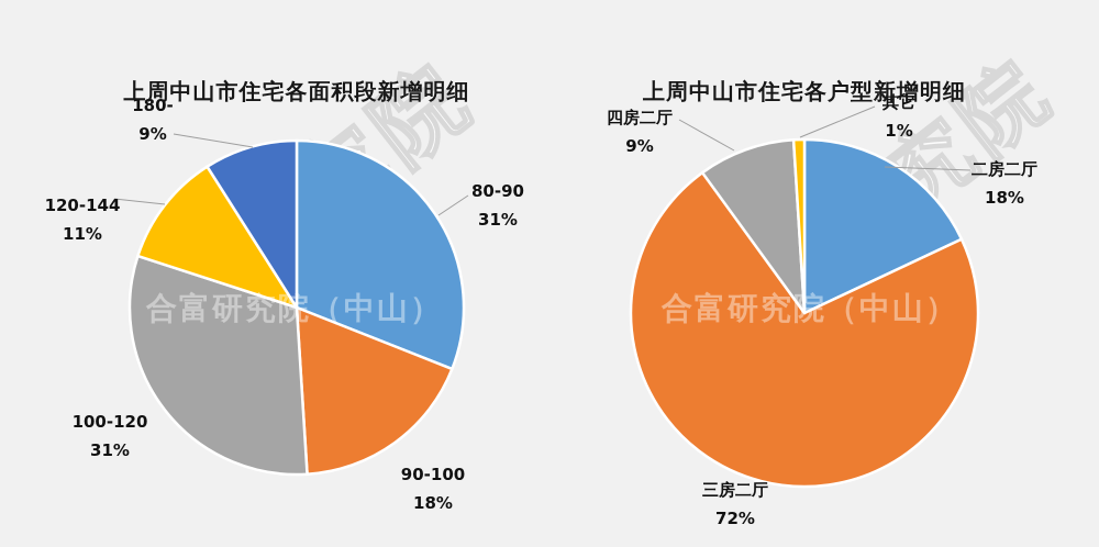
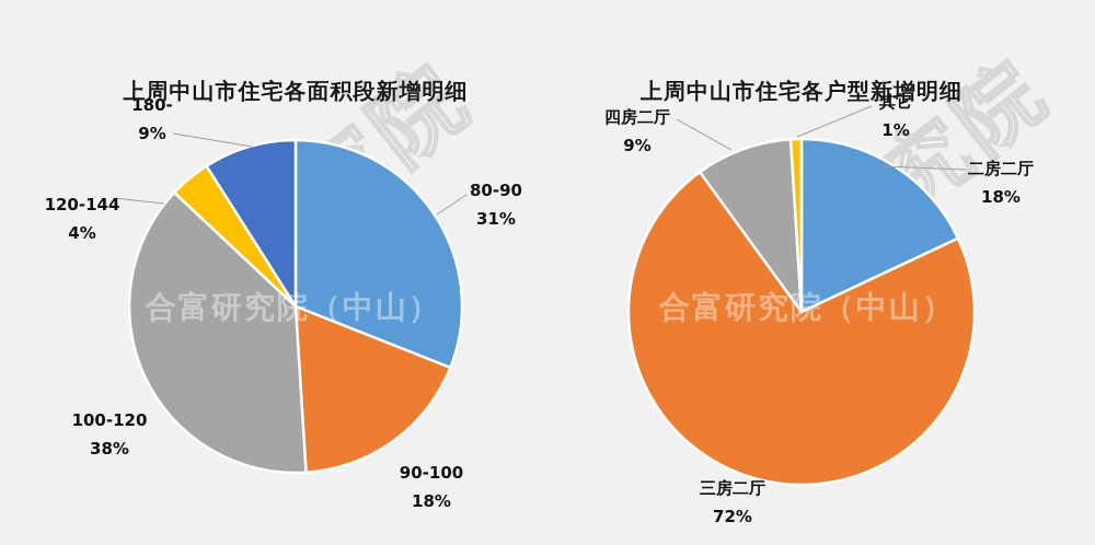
上周中山市住宅各面积段新增明细/100-120: 31% -> 38%
上周中山市住宅各面积段新增明细/120-144: 11% -> 4%
